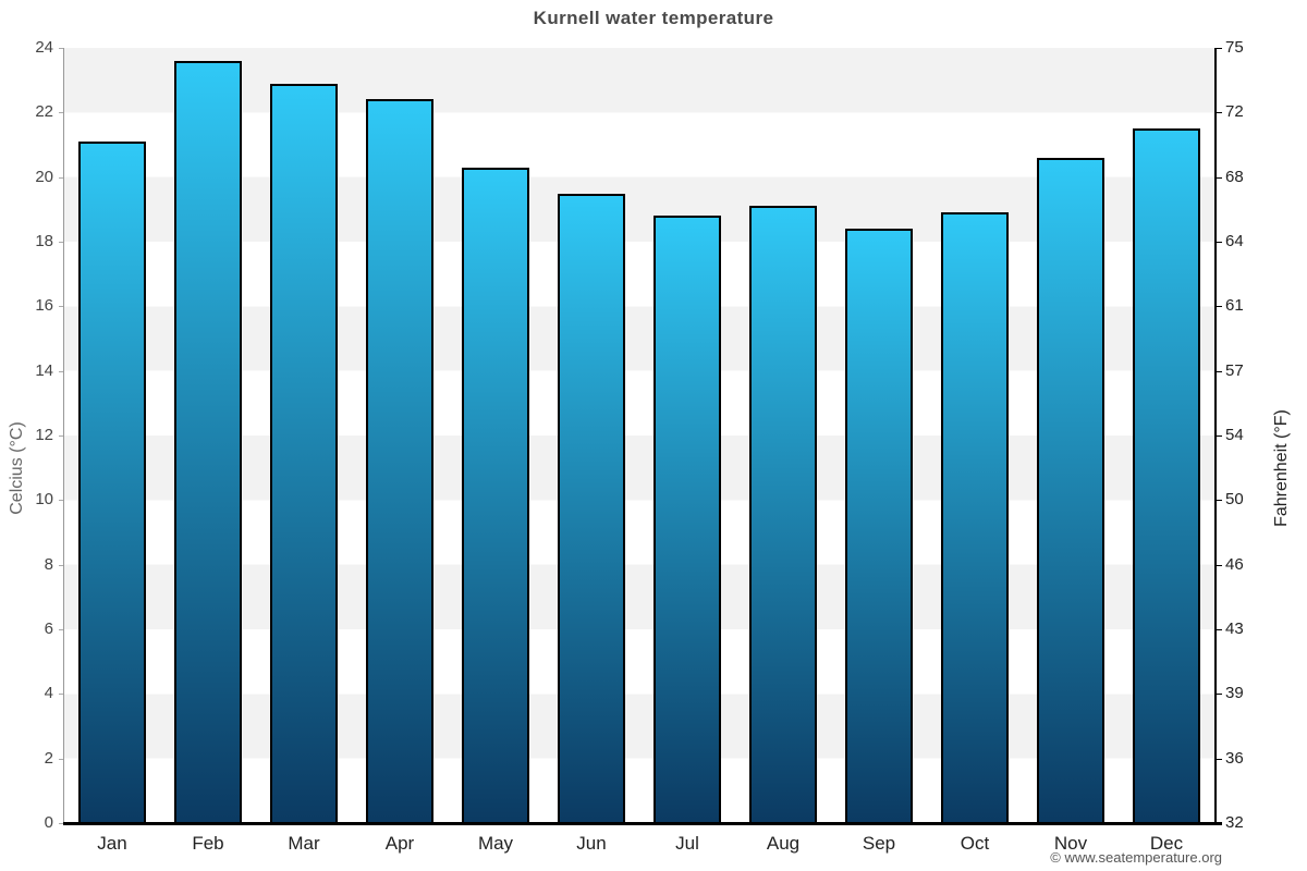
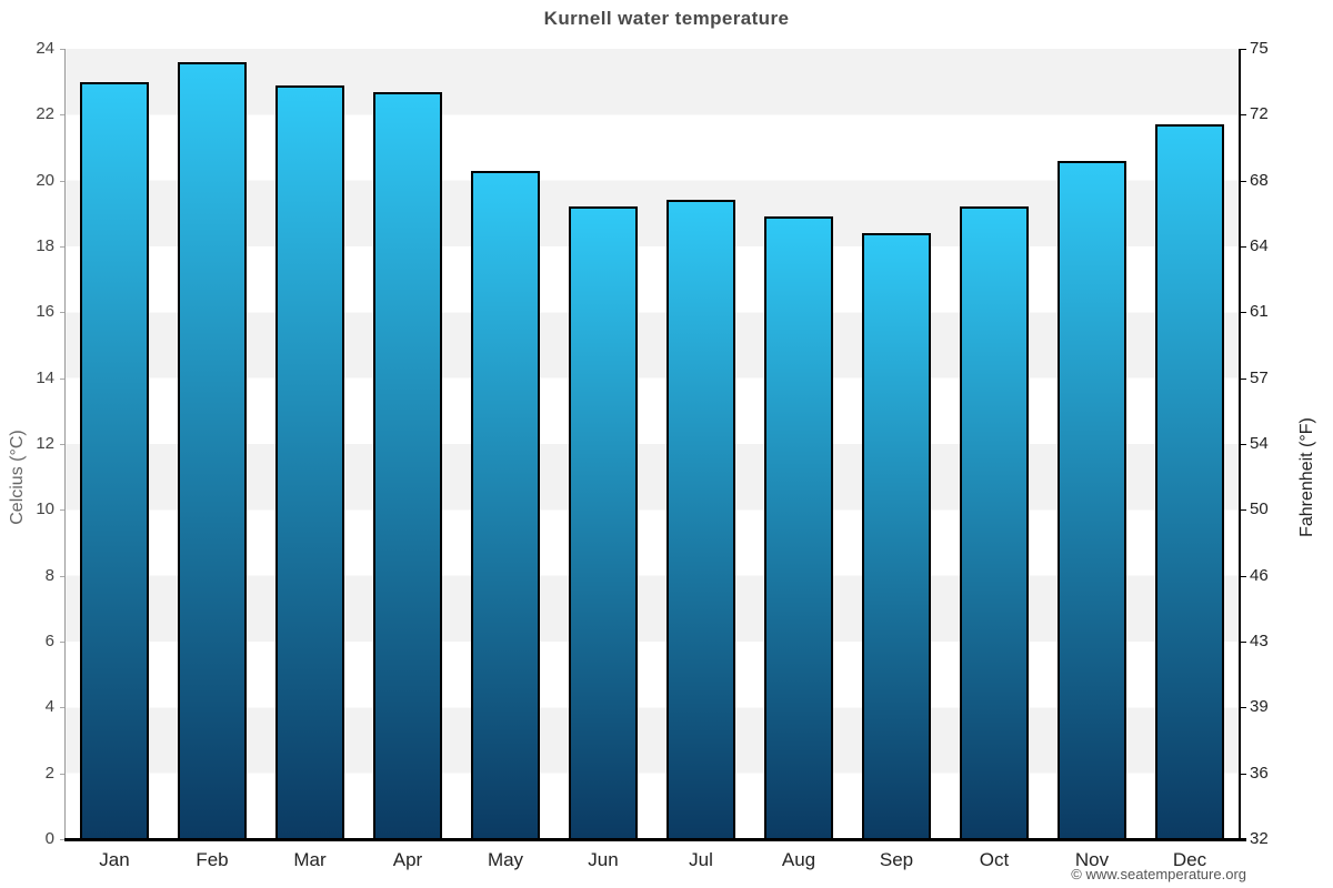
Jan: 21.1 -> 23.0
Apr: 22.4 -> 22.7
Jun: 19.5 -> 19.2
Jul: 18.8 -> 19.4
Aug: 19.1 -> 18.9
Oct: 18.9 -> 19.2
Dec: 21.5 -> 21.7
